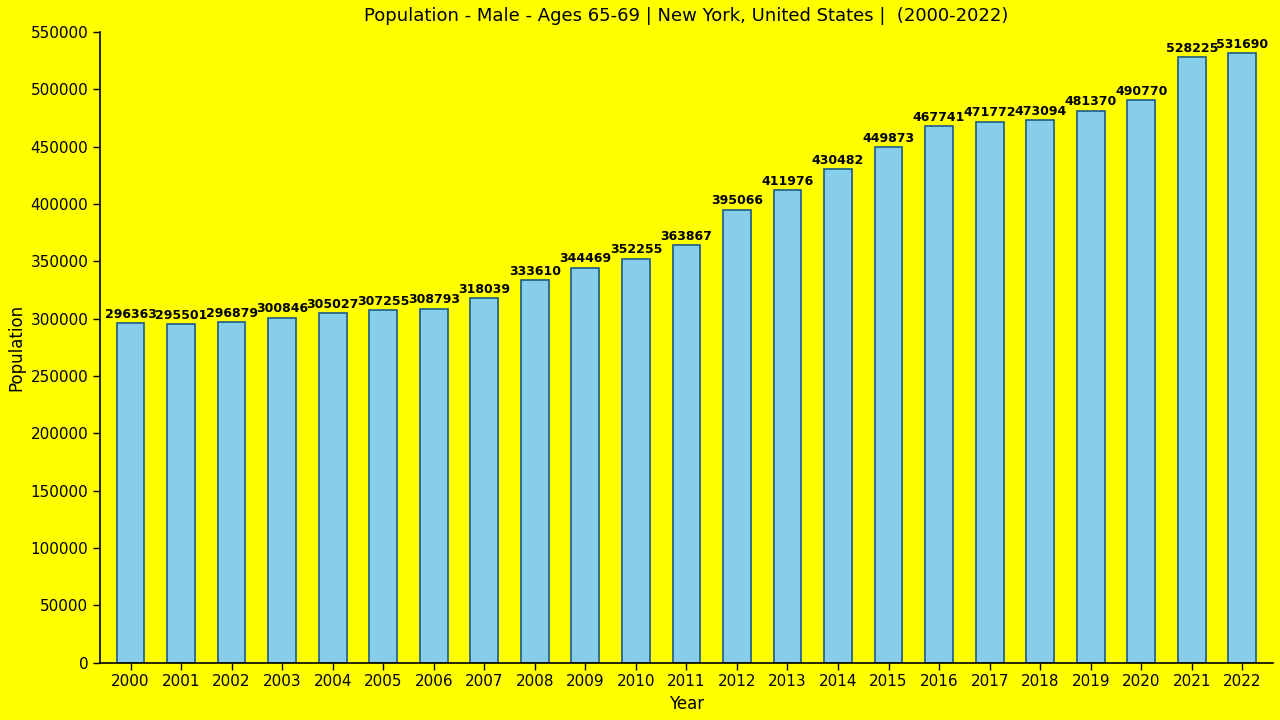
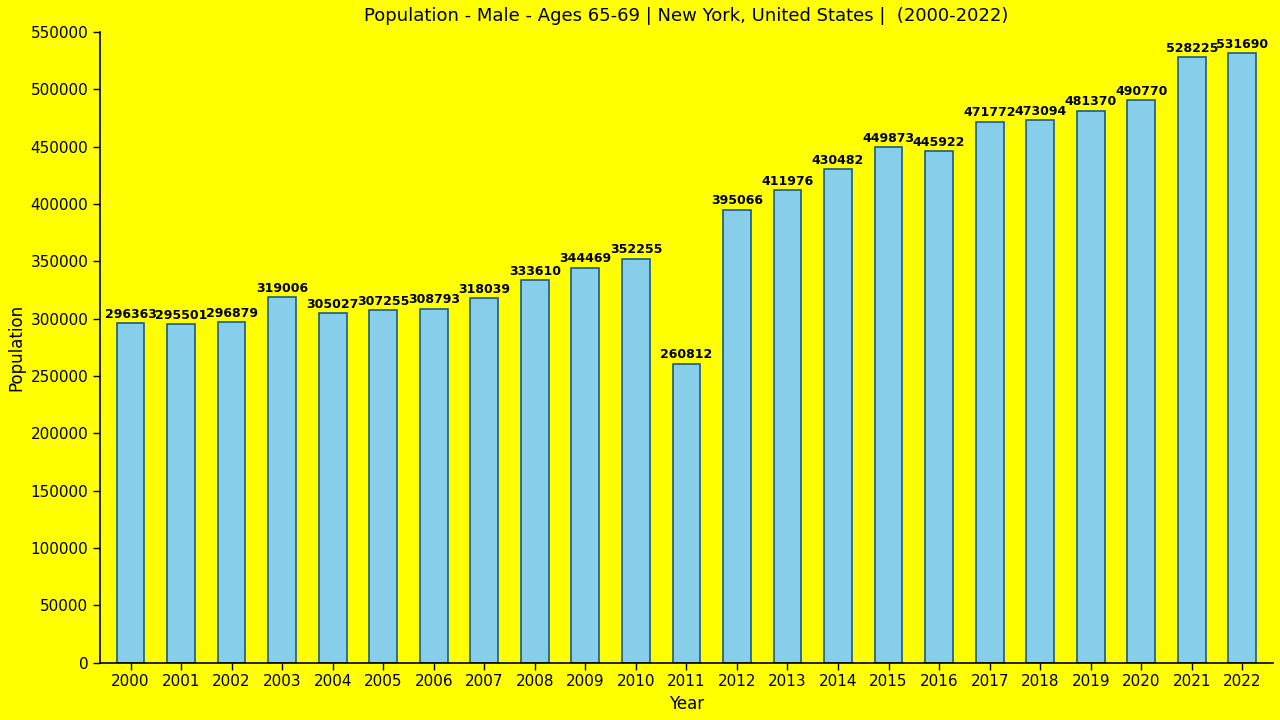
2003: 300846 -> 319006
2011: 363867 -> 260812
2016: 467741 -> 445922
